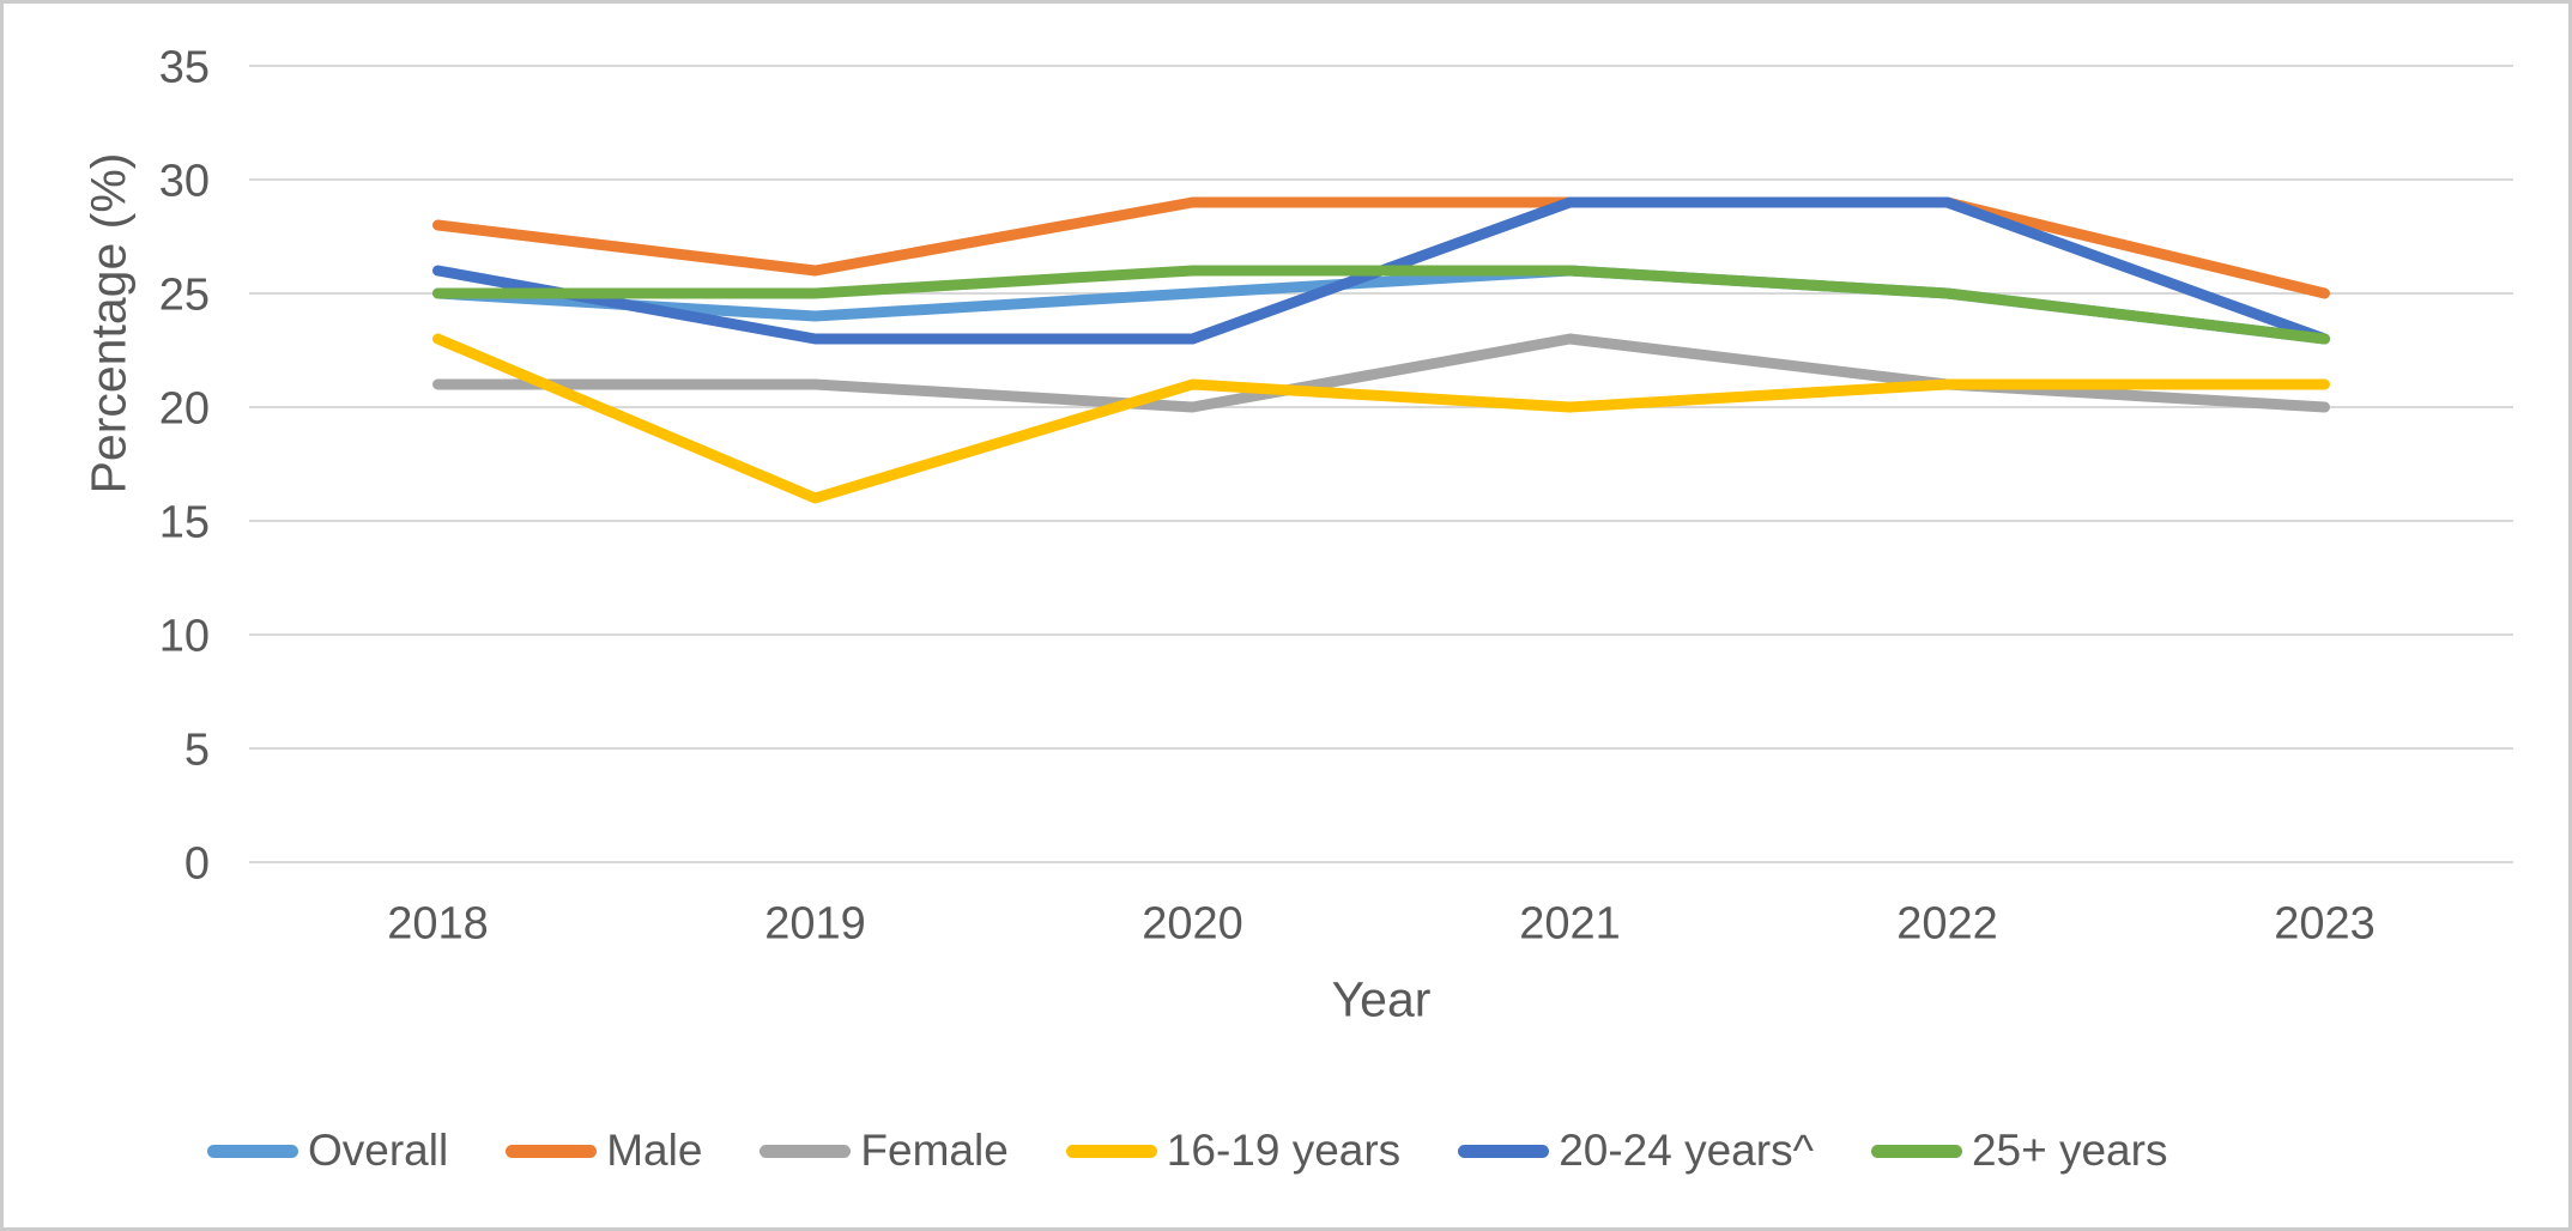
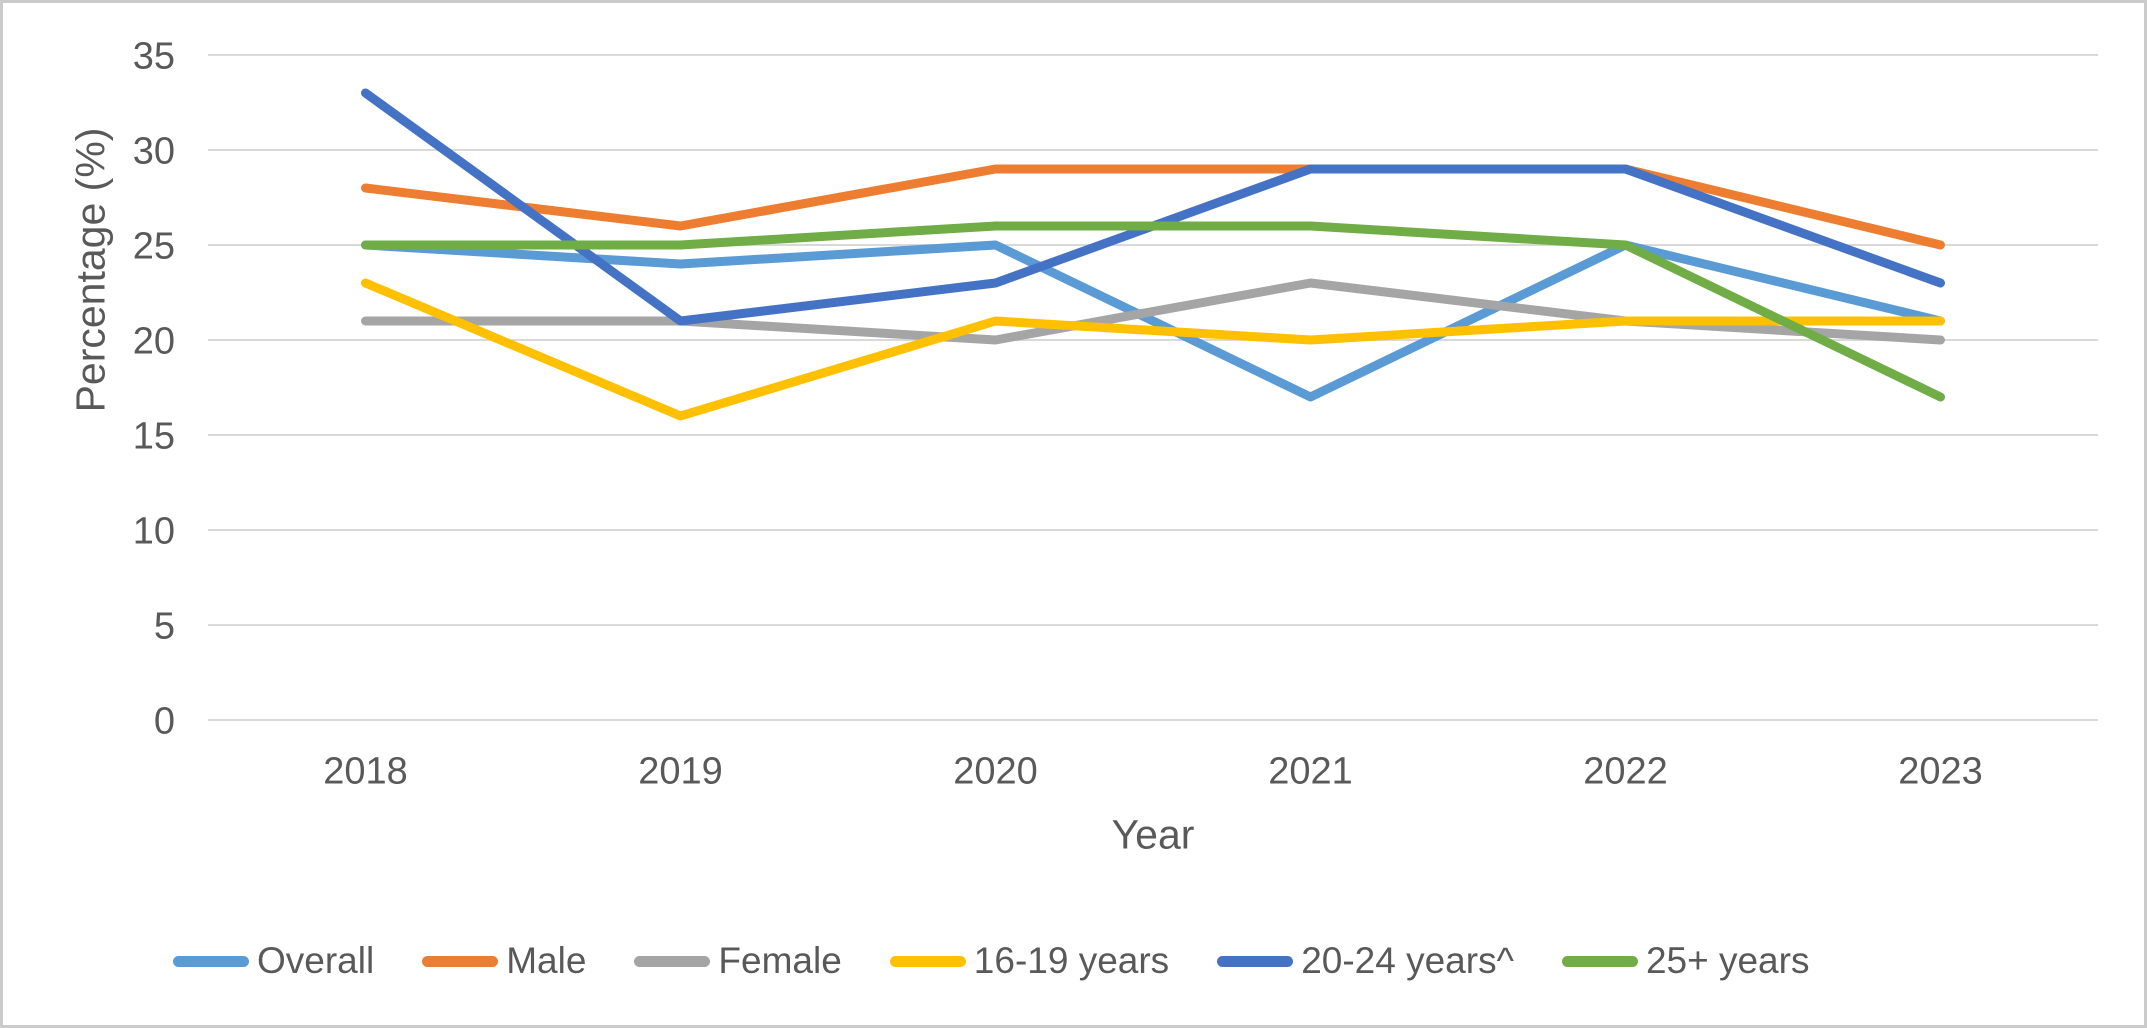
20-24 years^/2018: 26 -> 33
20-24 years^/2019: 23 -> 21
Overall/2021: 26 -> 17
Overall/2023: 23 -> 21
25+ years/2023: 23 -> 17
